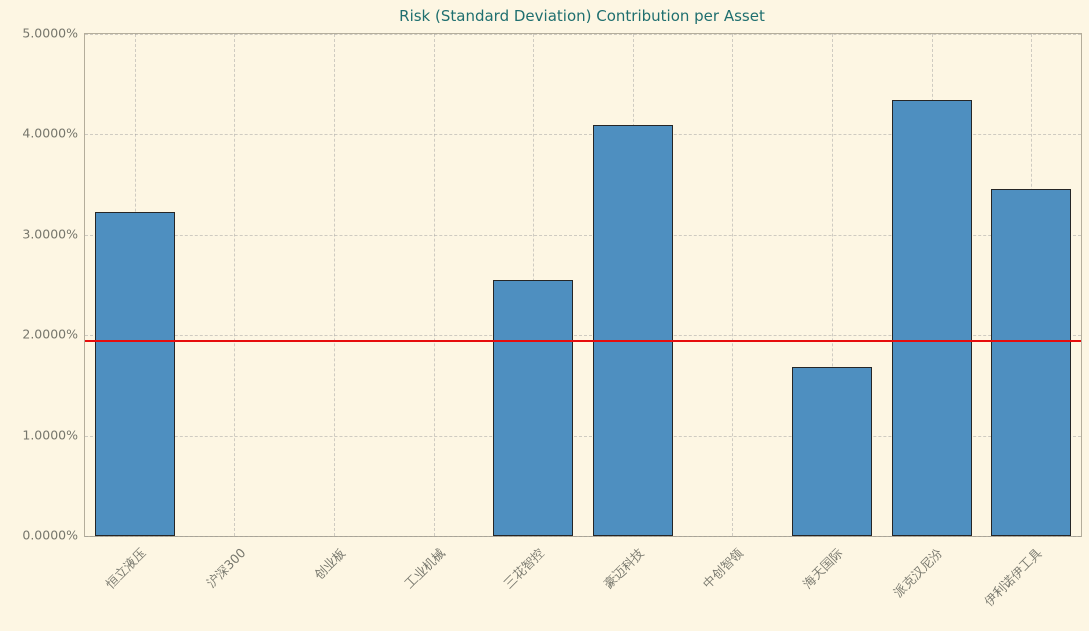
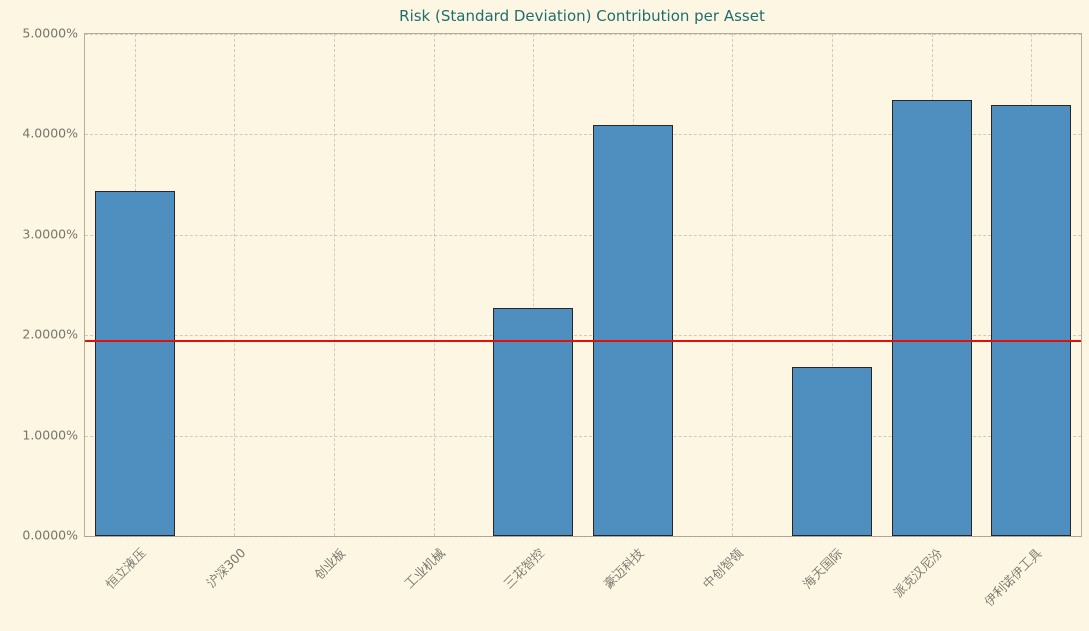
恒立液压: 3.23% -> 3.44%
三花智控: 2.55% -> 2.27%
伊利诺伊工具: 3.46% -> 4.29%
